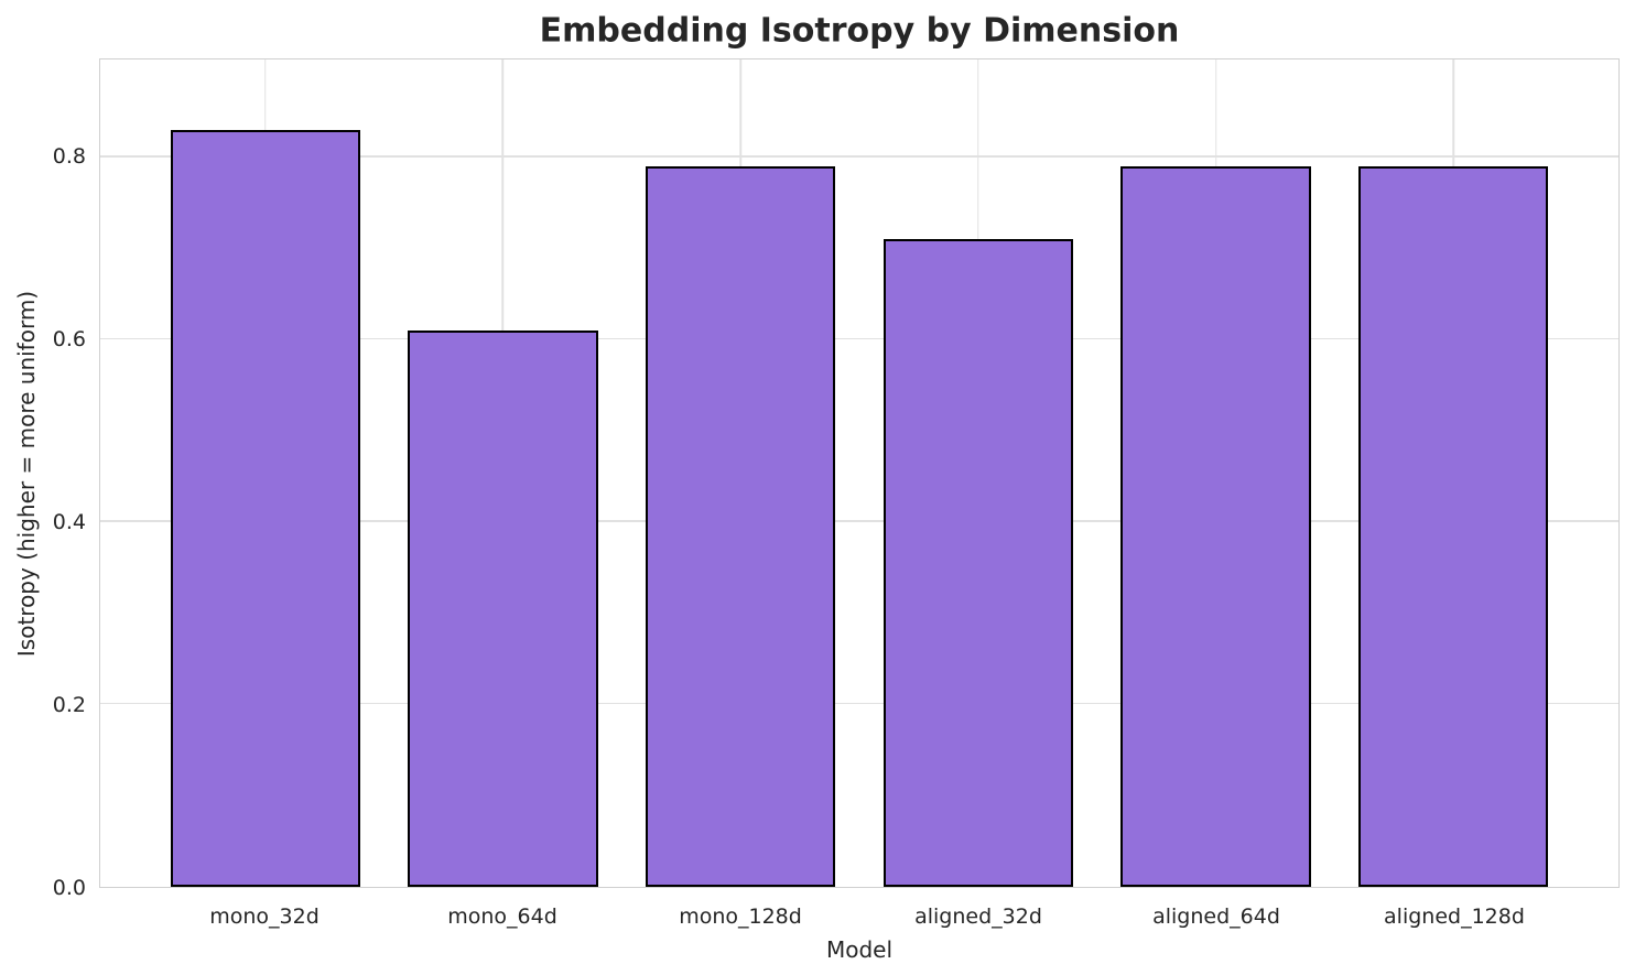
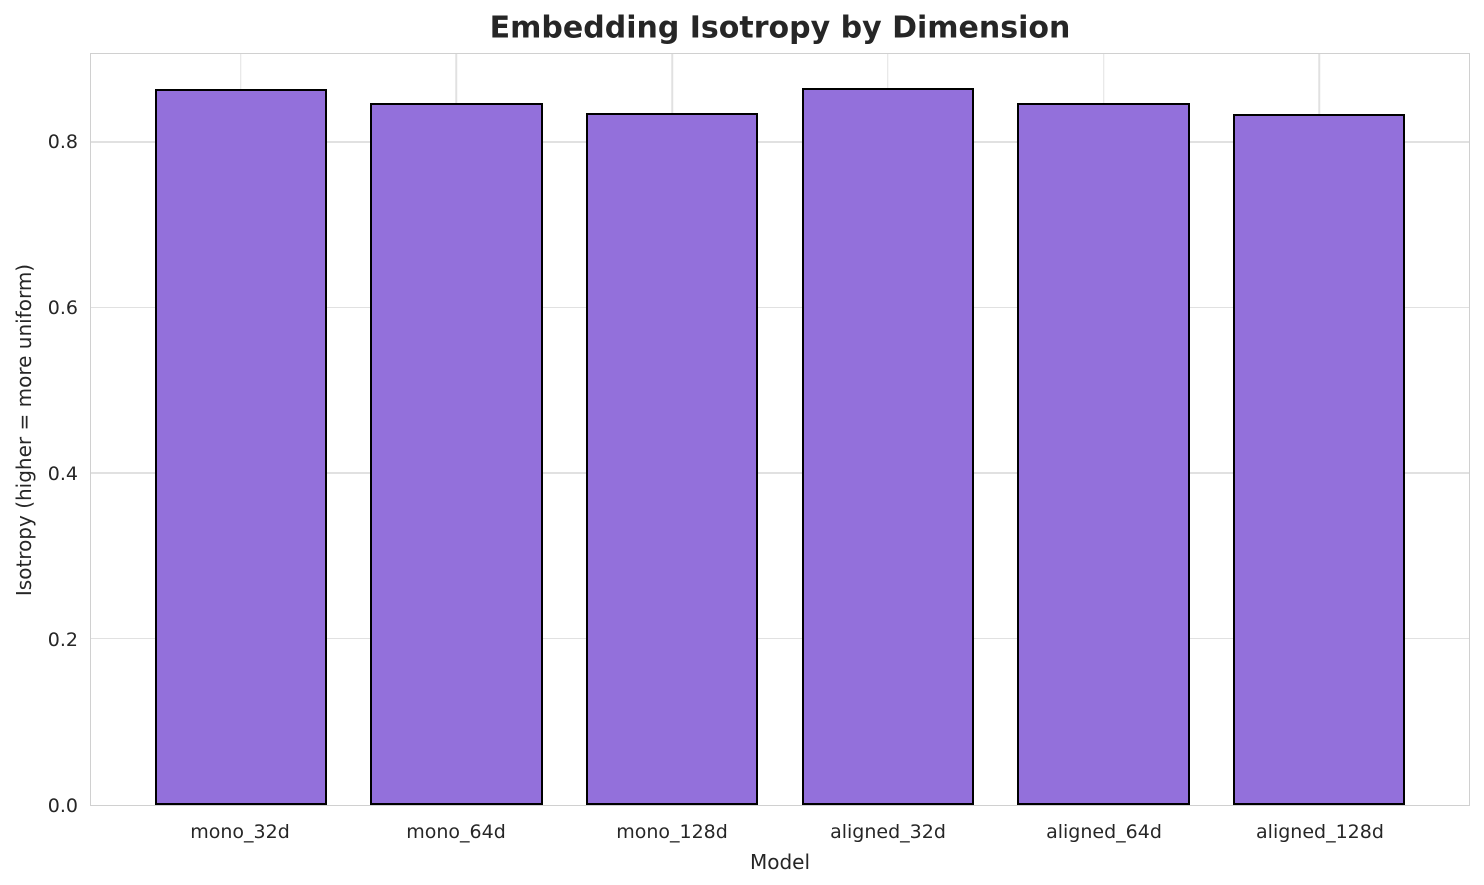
mono_32d: 0.83 -> 0.86
mono_64d: 0.61 -> 0.85
mono_128d: 0.79 -> 0.84
aligned_32d: 0.71 -> 0.87
aligned_64d: 0.79 -> 0.85
aligned_128d: 0.79 -> 0.83
